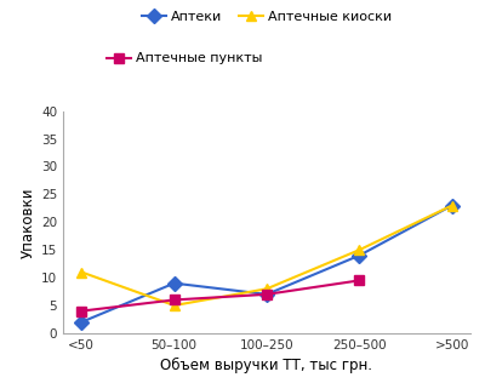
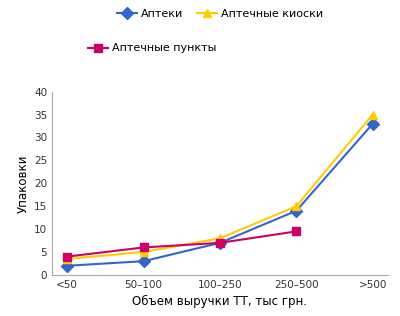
Аптечные киоски/<50: 11.0 -> 3.5
Аптеки/50–100: 9 -> 3
Аптеки/>500: 23 -> 33
Аптечные киоски/>500: 23.0 -> 35.0
